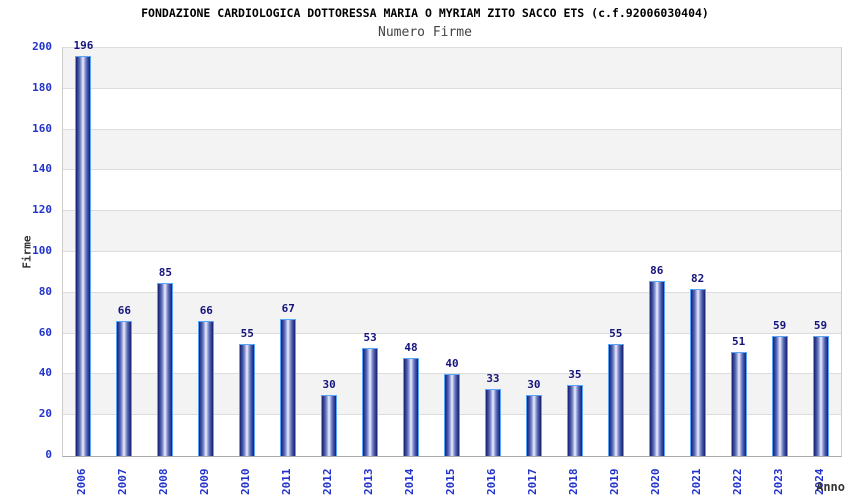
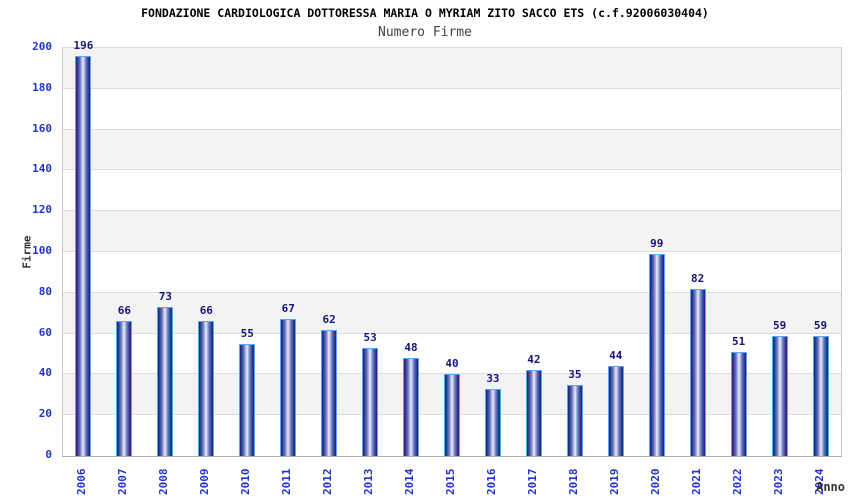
2008: 85 -> 73
2012: 30 -> 62
2017: 30 -> 42
2019: 55 -> 44
2020: 86 -> 99
